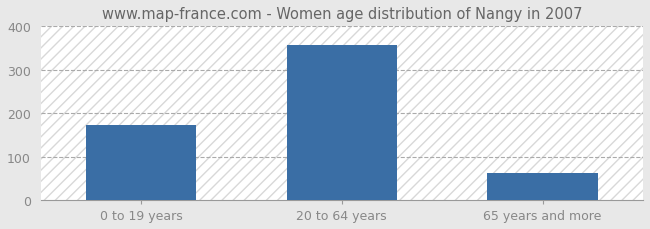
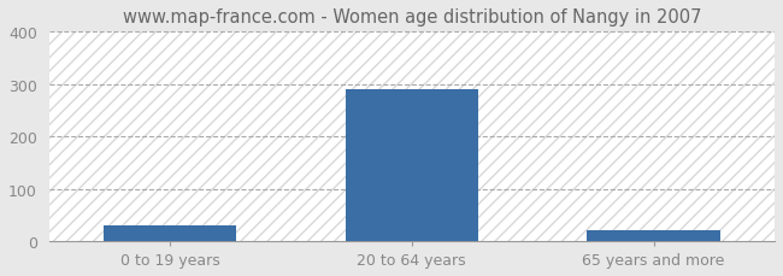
0 to 19 years: 173 -> 30
20 to 64 years: 357 -> 290
65 years and more: 62 -> 20
